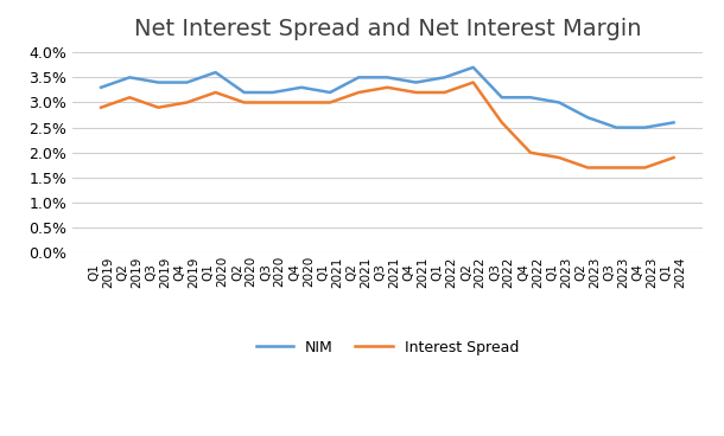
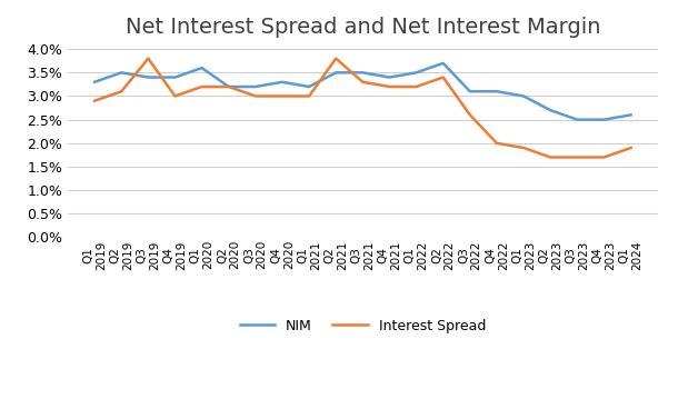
Interest Spread/Q3 2019: 2.9% -> 3.8%
Interest Spread/Q2 2020: 3.0% -> 3.2%
Interest Spread/Q2 2021: 3.2% -> 3.8%
